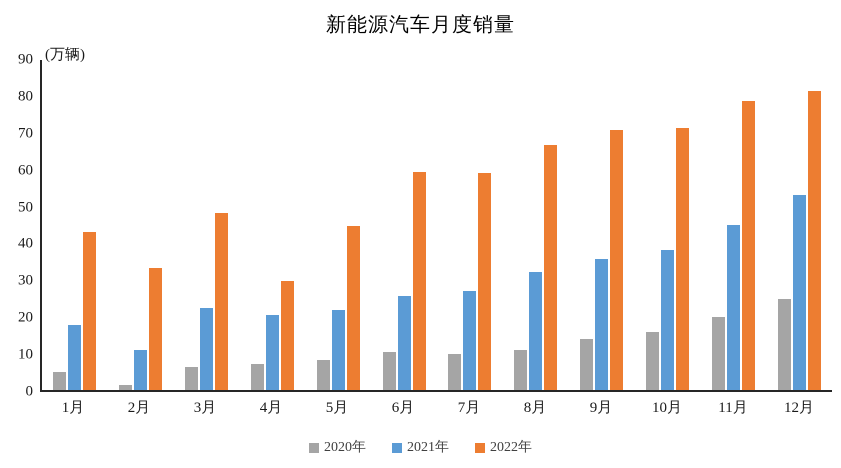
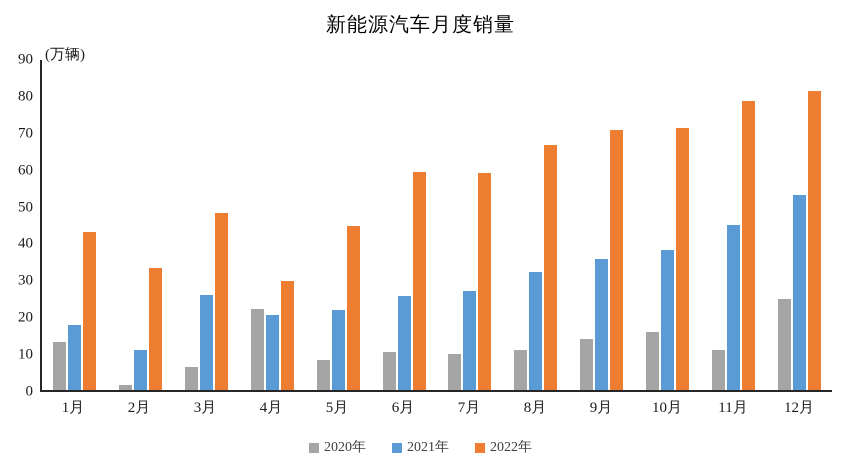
2020年/1月: 5 -> 13
2021年/3月: 22 -> 26
2020年/4月: 7 -> 22
2020年/11月: 20 -> 11
